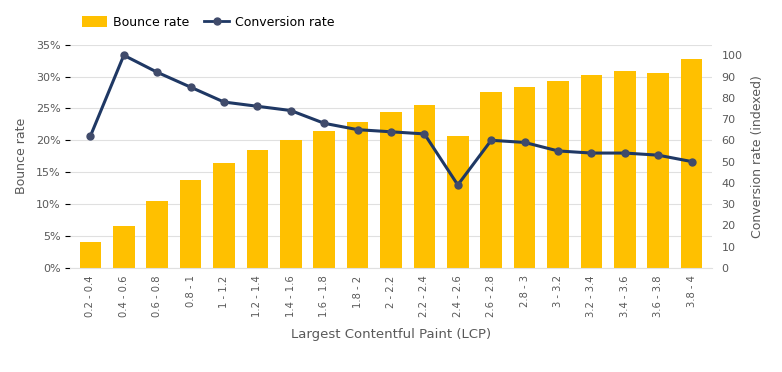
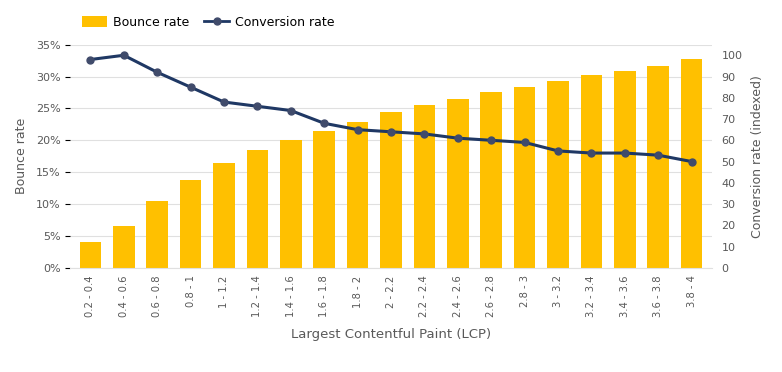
Conversion rate/0.2 - 0.4: 62 -> 98
Bounce rate/2.4 - 2.6: 20.6% -> 26.5%
Conversion rate/2.4 - 2.6: 39 -> 61
Bounce rate/3.6 - 3.8: 30.6% -> 31.7%
